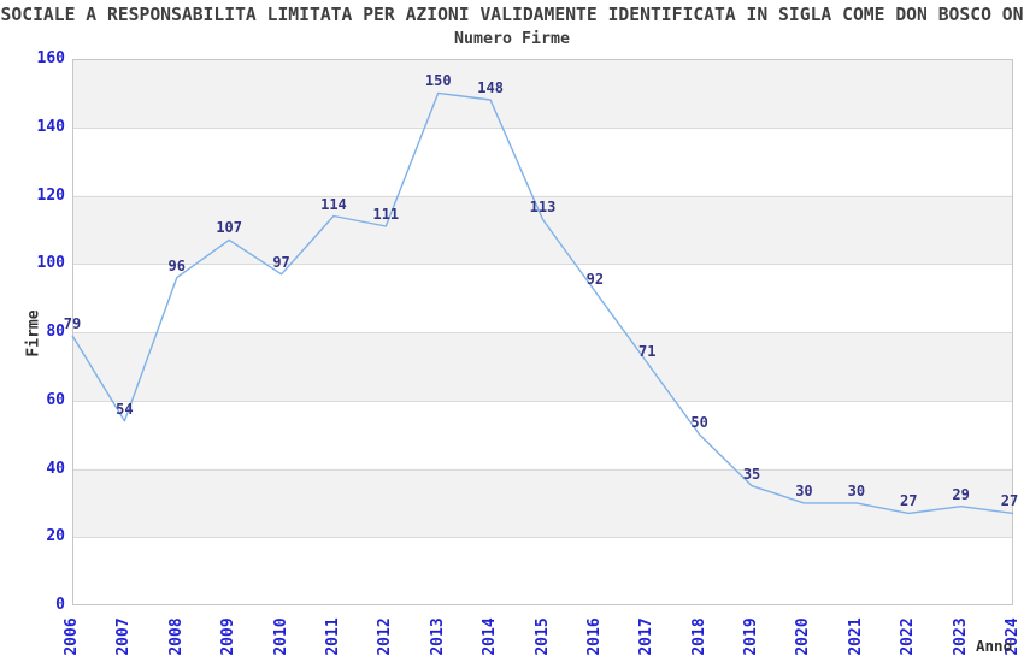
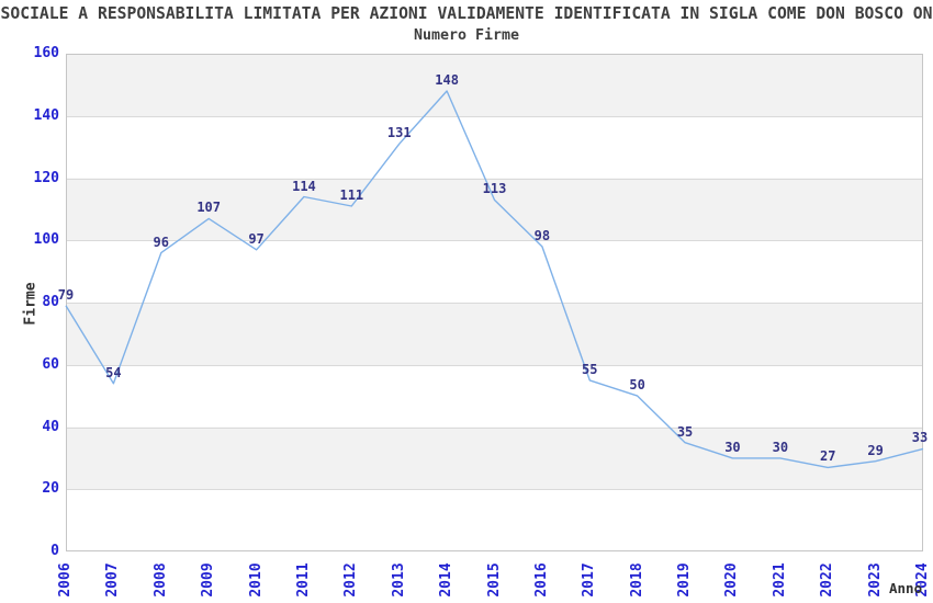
2013: 150 -> 131
2016: 92 -> 98
2017: 71 -> 55
2024: 27 -> 33
